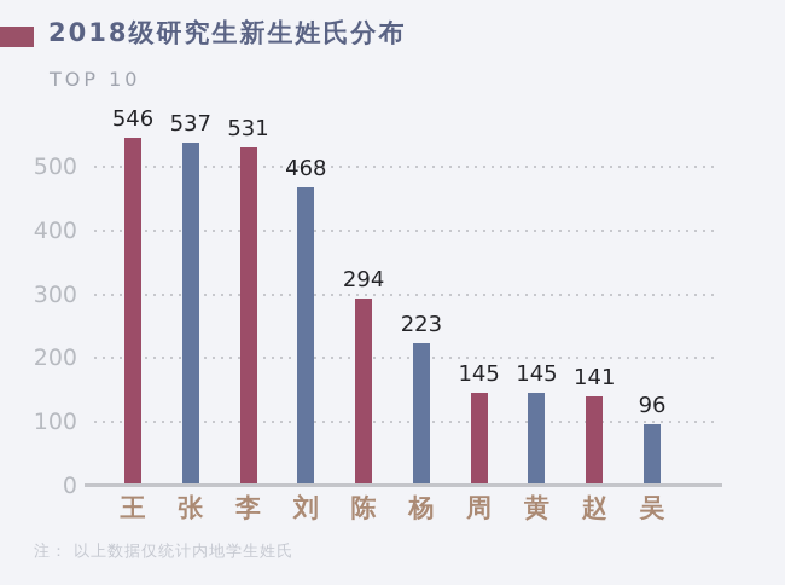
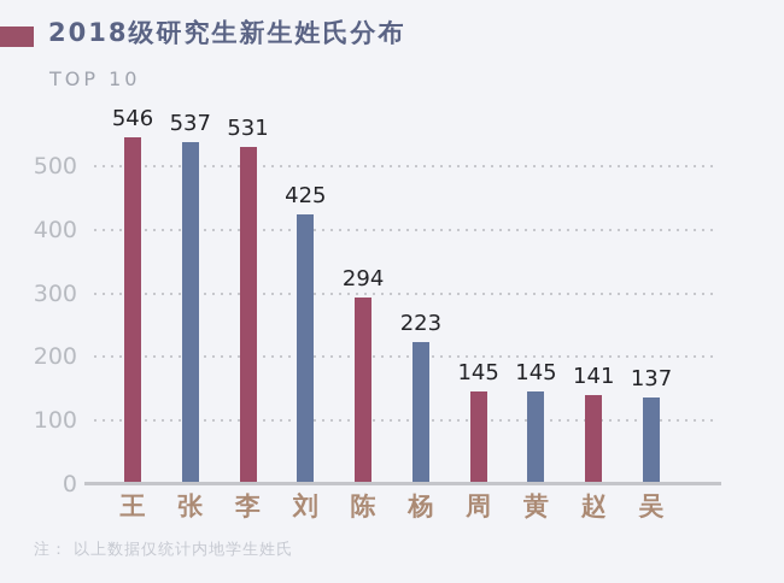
刘: 468 -> 425
吴: 96 -> 137
